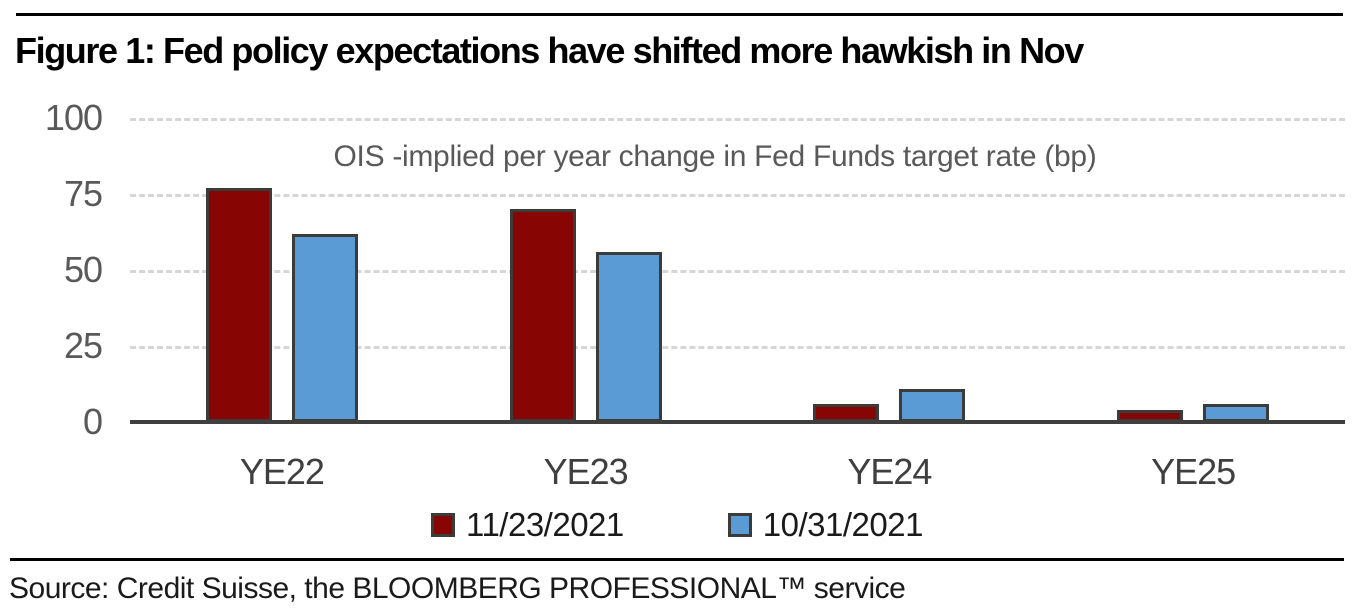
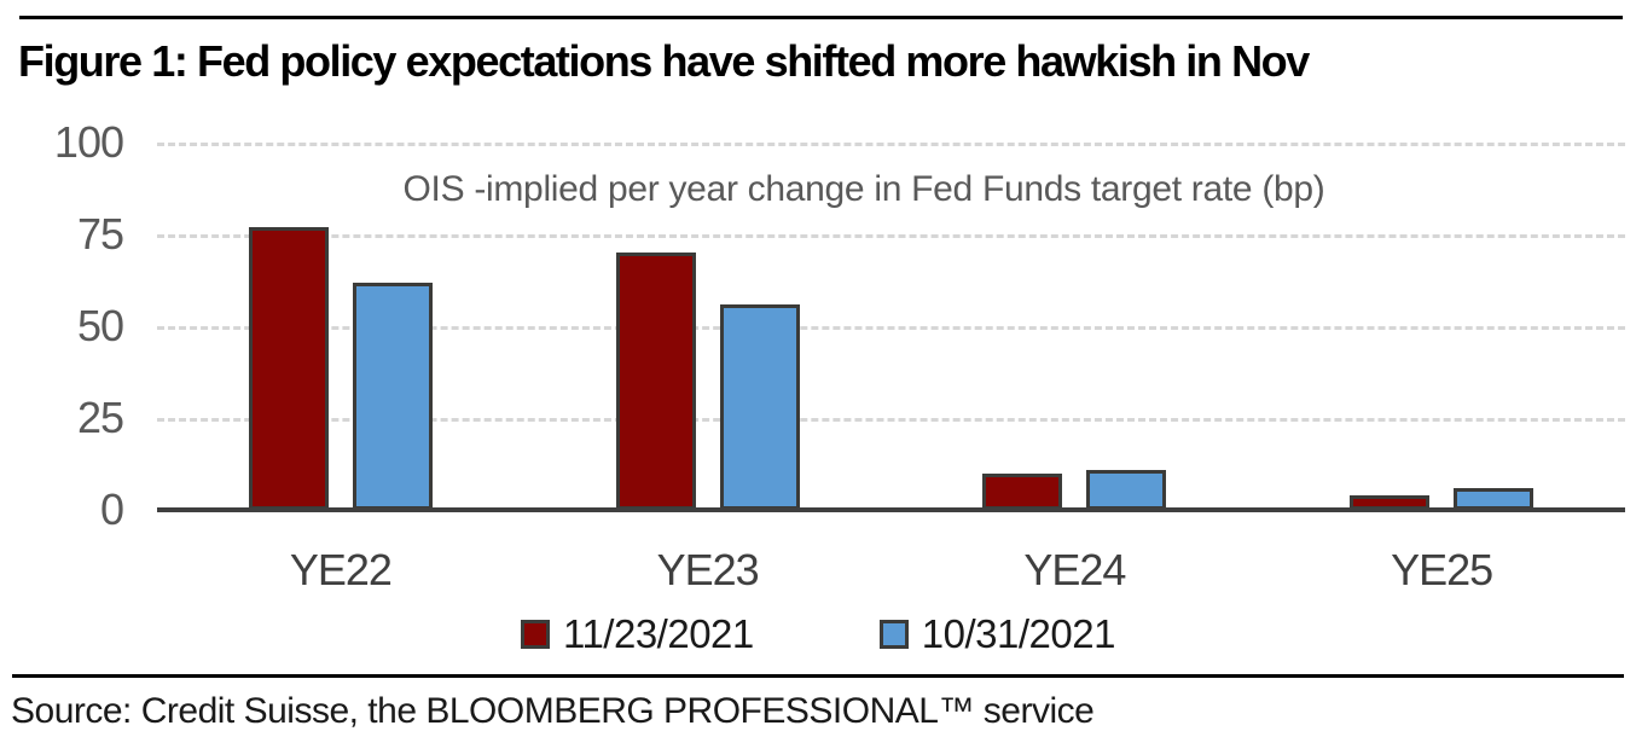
11/23/2021/YE24: 6 -> 10
